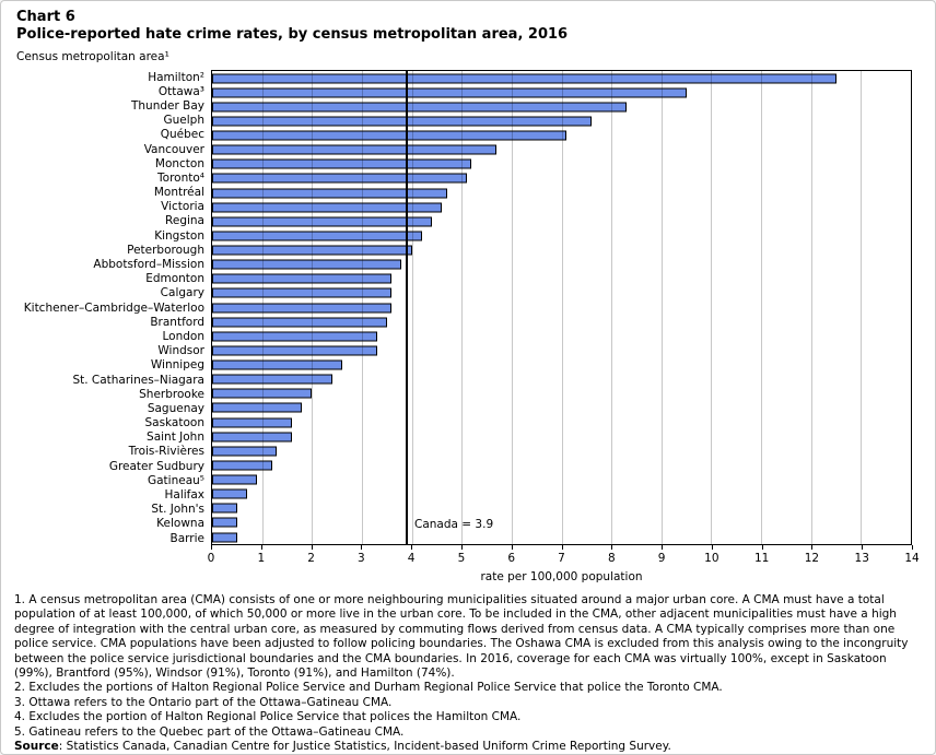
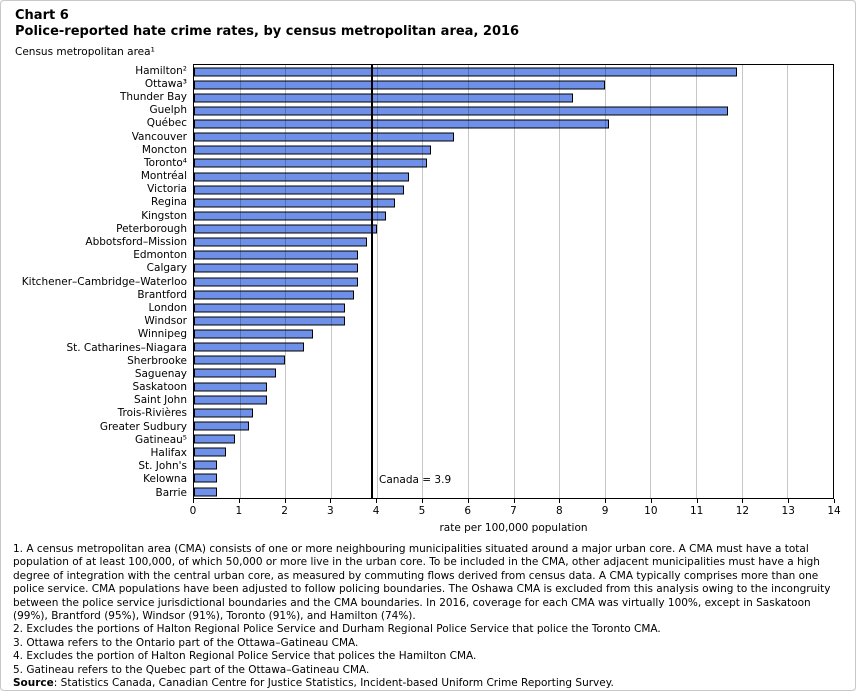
Hamilton²: 12.5 -> 11.9
Ottawa³: 9.5 -> 9.0
Guelph: 7.6 -> 11.7
Québec: 7.1 -> 9.1
